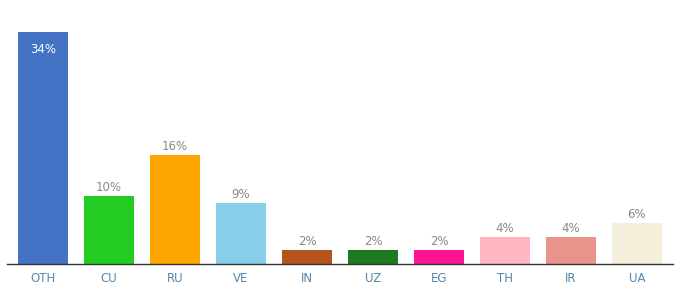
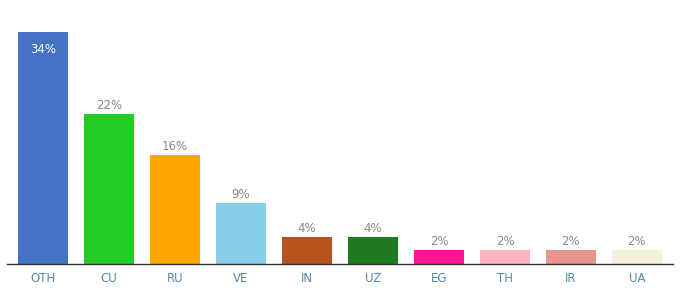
CU: 10% -> 22%
IN: 2% -> 4%
UZ: 2% -> 4%
TH: 4% -> 2%
IR: 4% -> 2%
UA: 6% -> 2%
